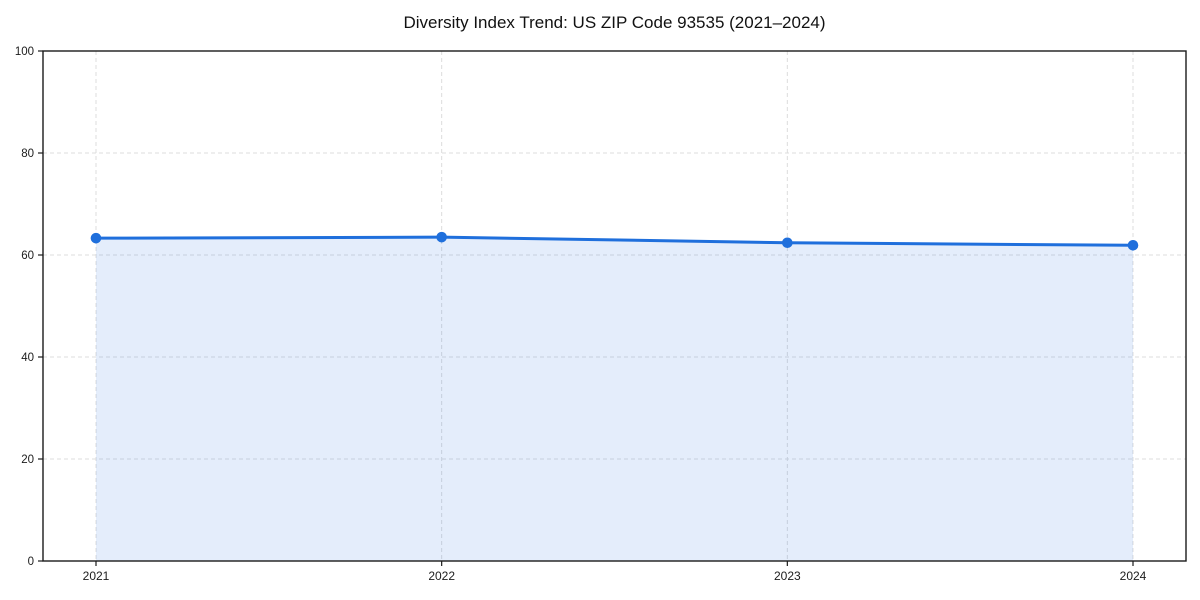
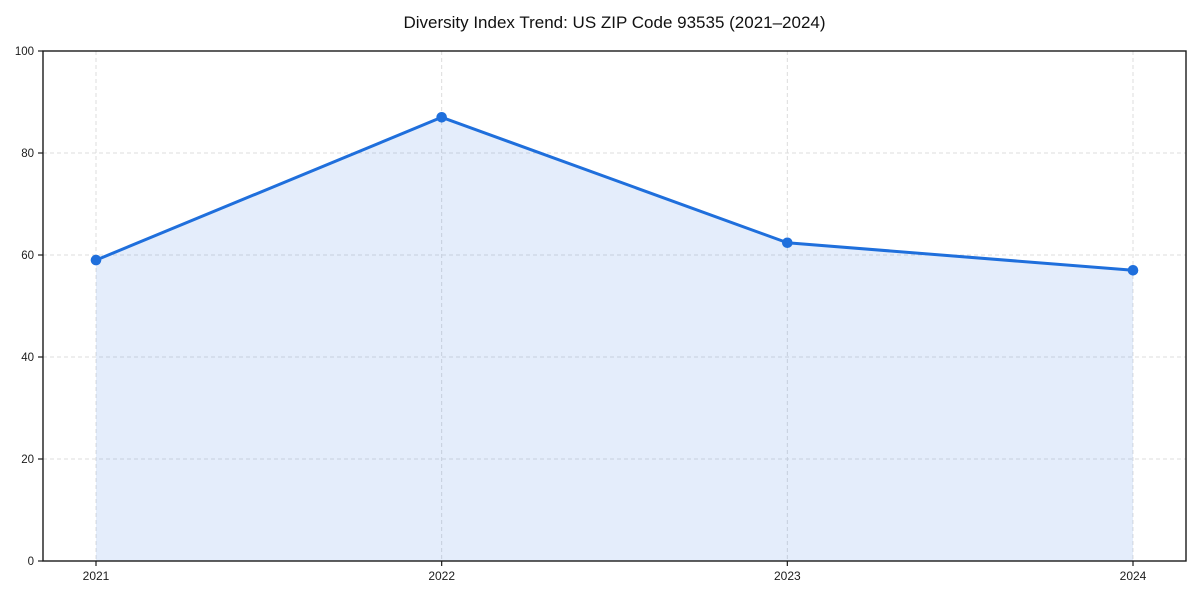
2021: 63 -> 59
2022: 64 -> 87
2024: 62 -> 57
